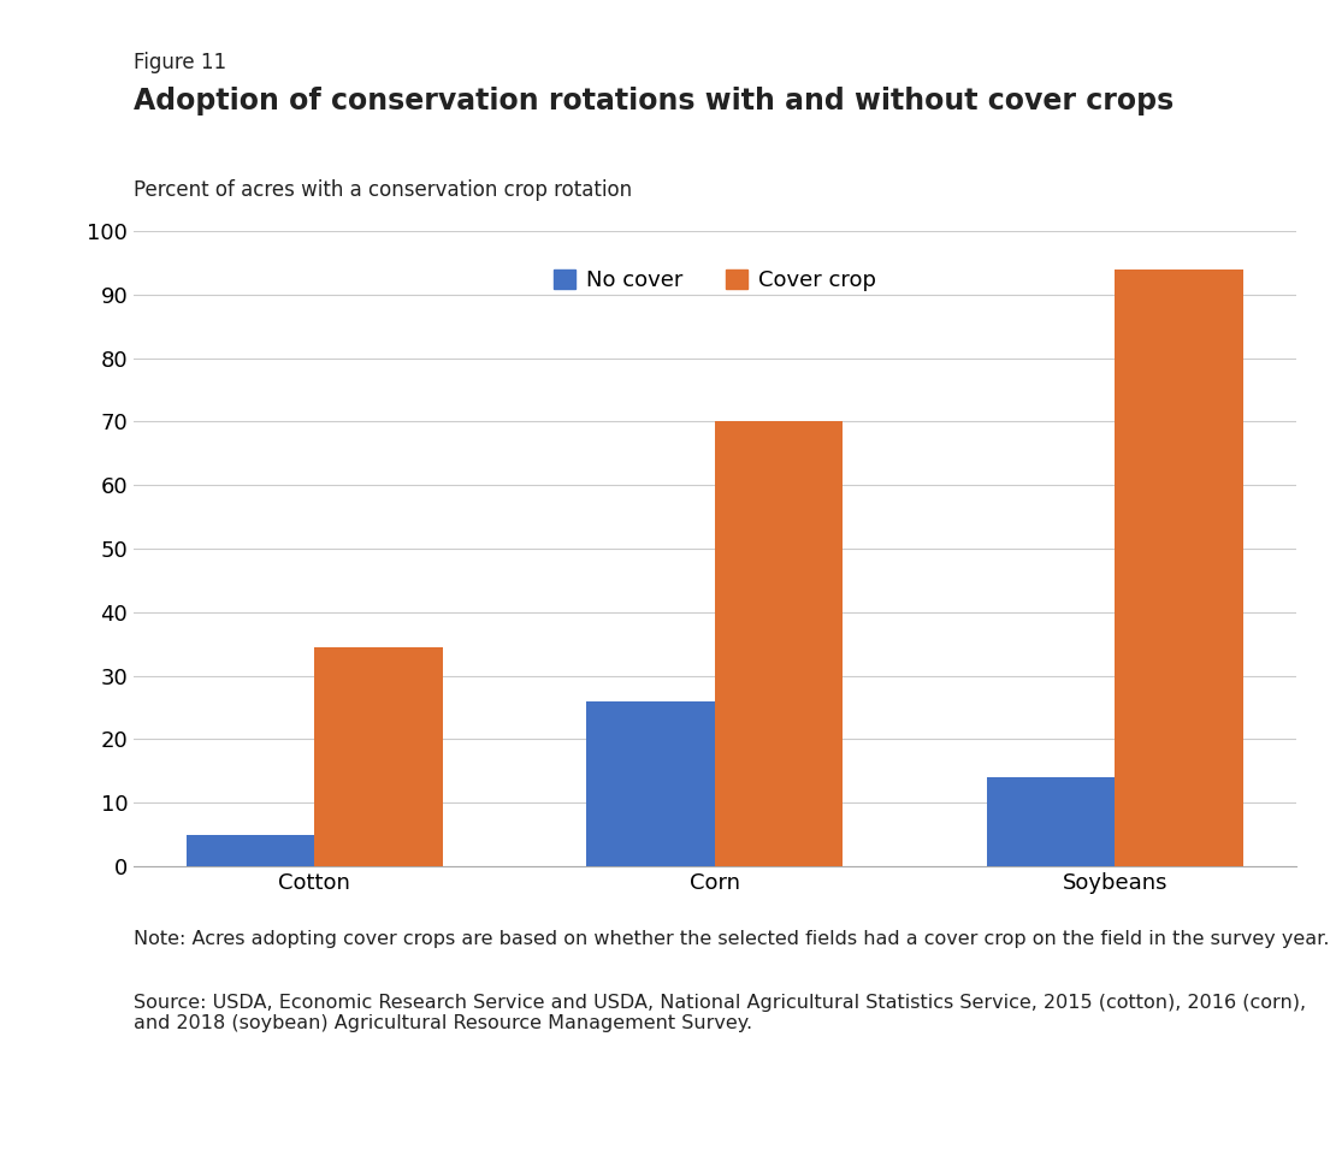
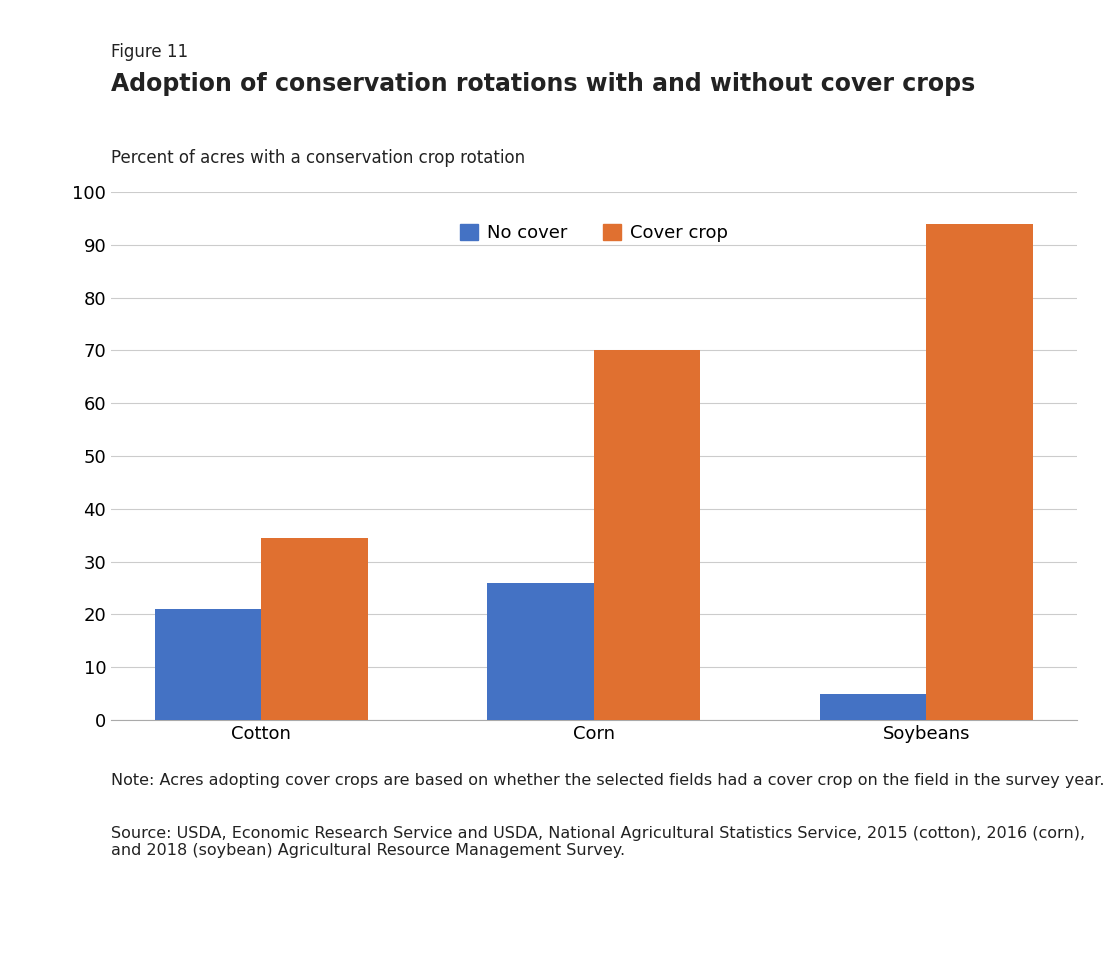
No cover/Cotton: 5 -> 21
No cover/Soybeans: 14 -> 5
